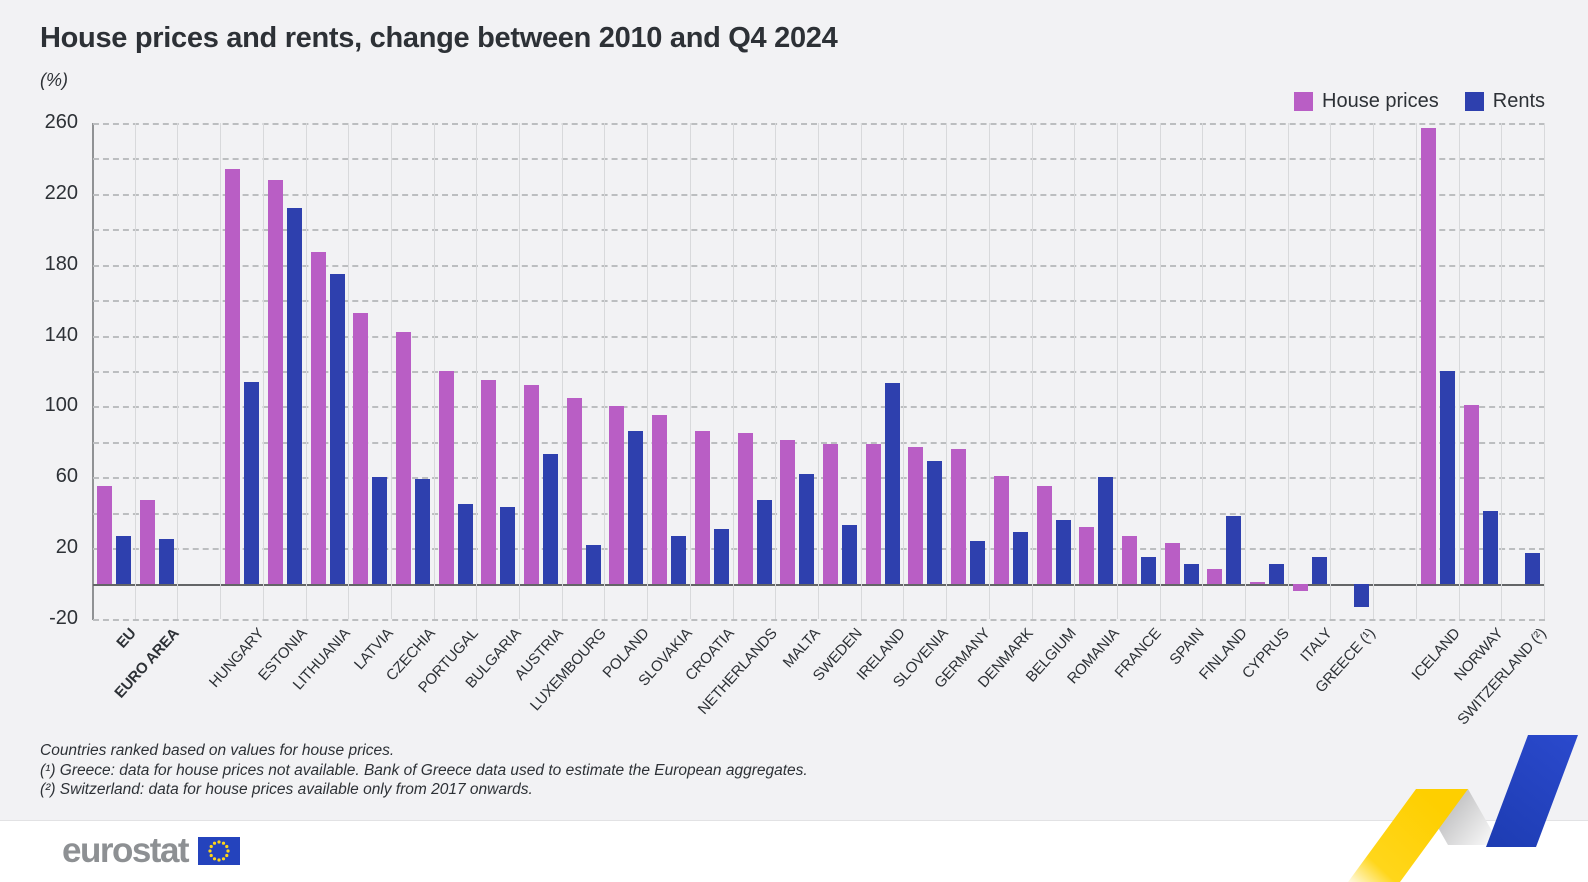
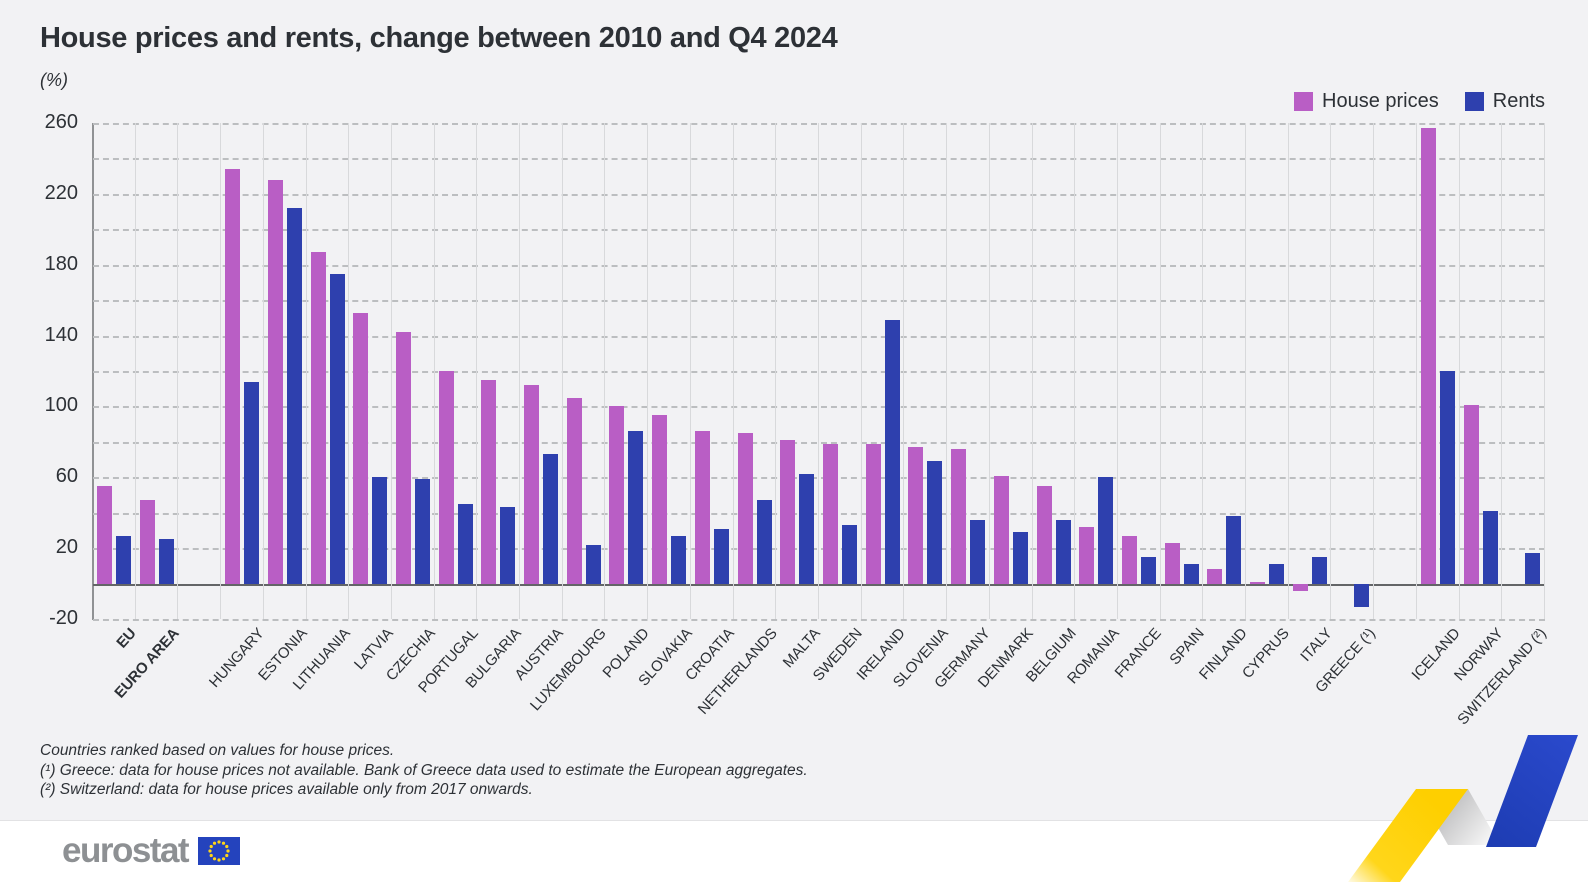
Rents/IRELAND: 113 -> 149
Rents/GERMANY: 24 -> 36
